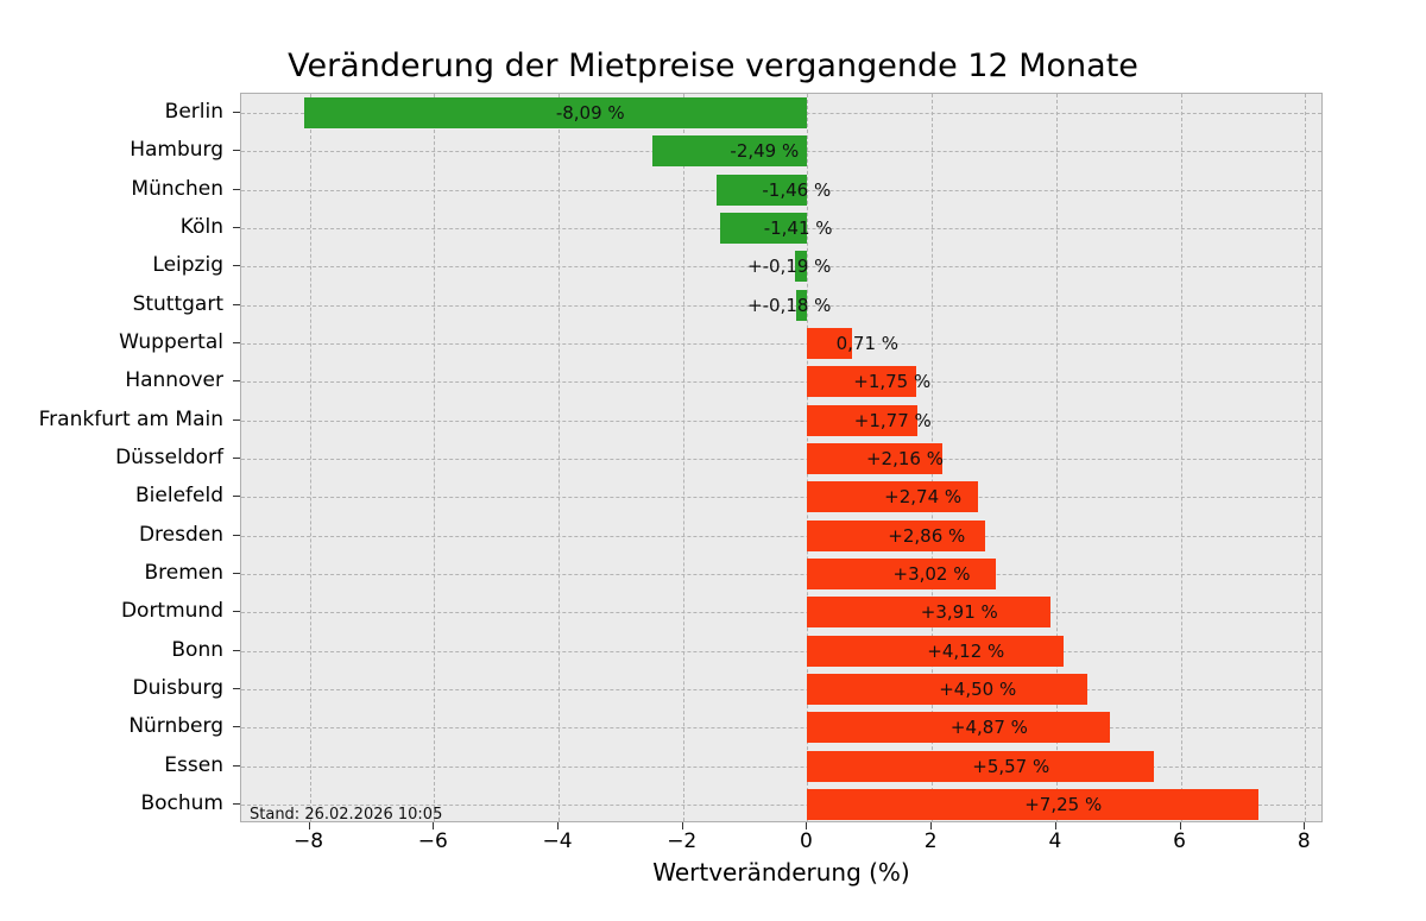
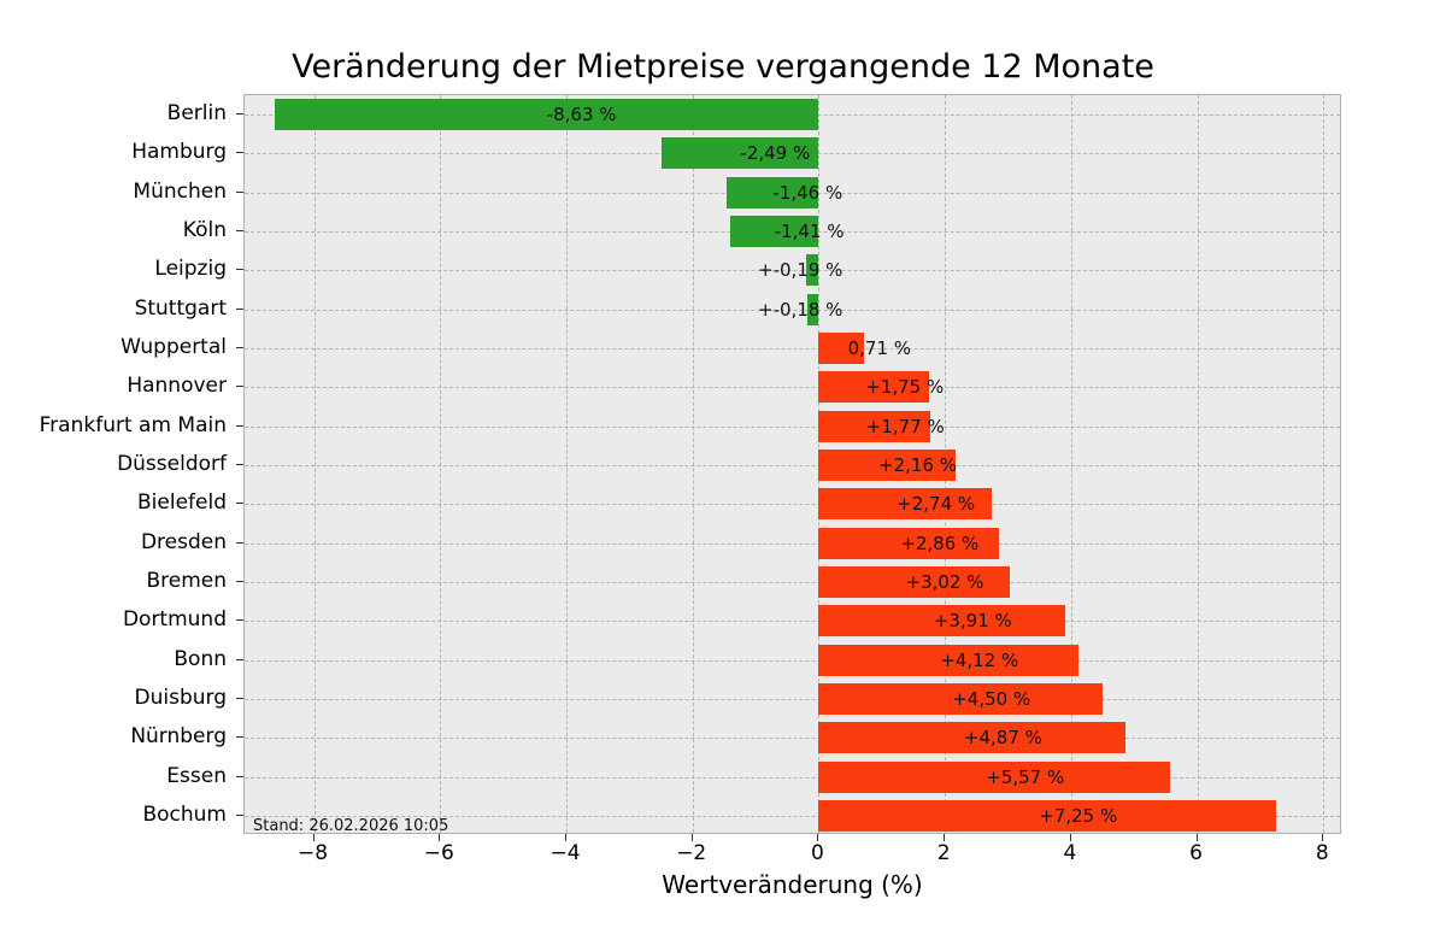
Berlin: -8,09 -> -8,63
